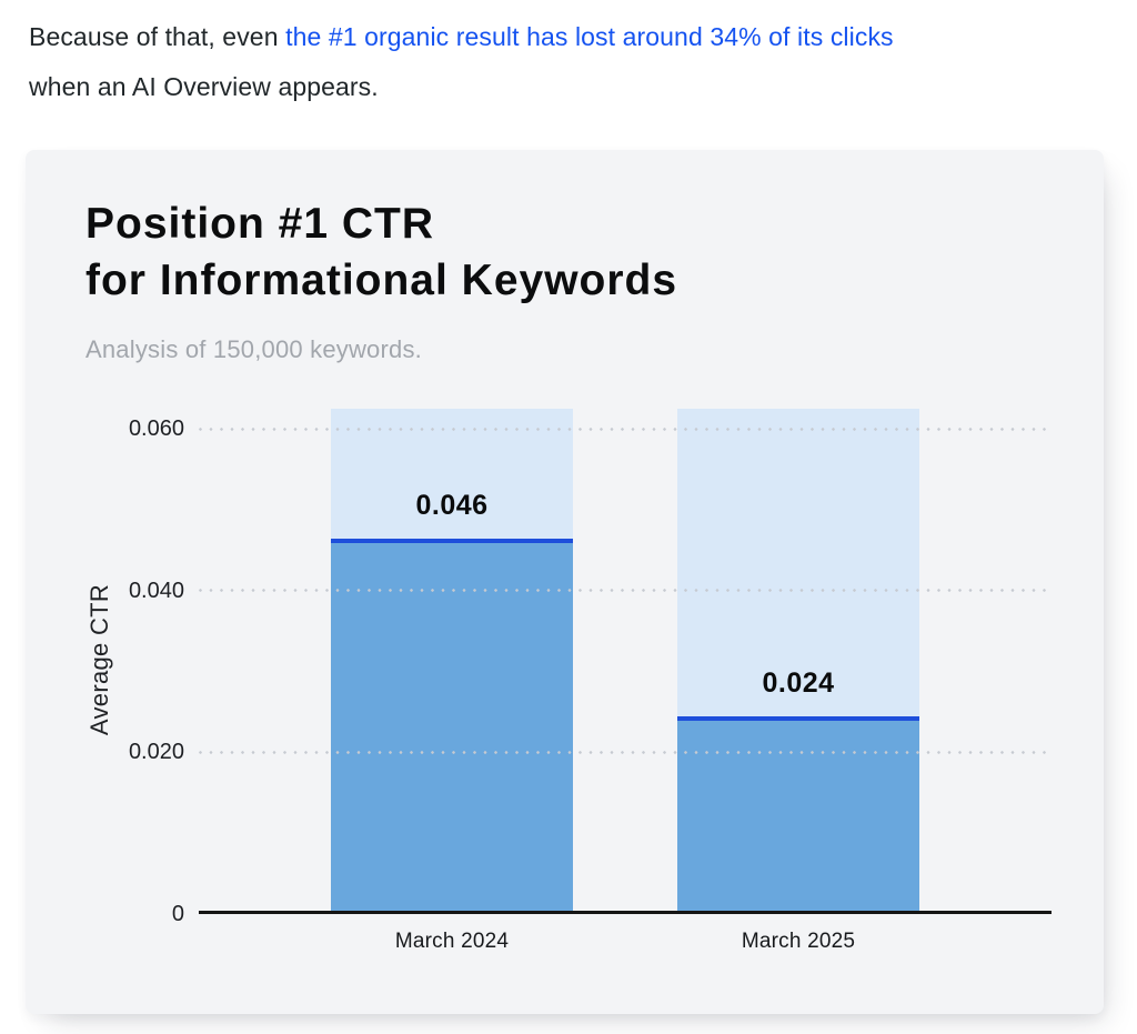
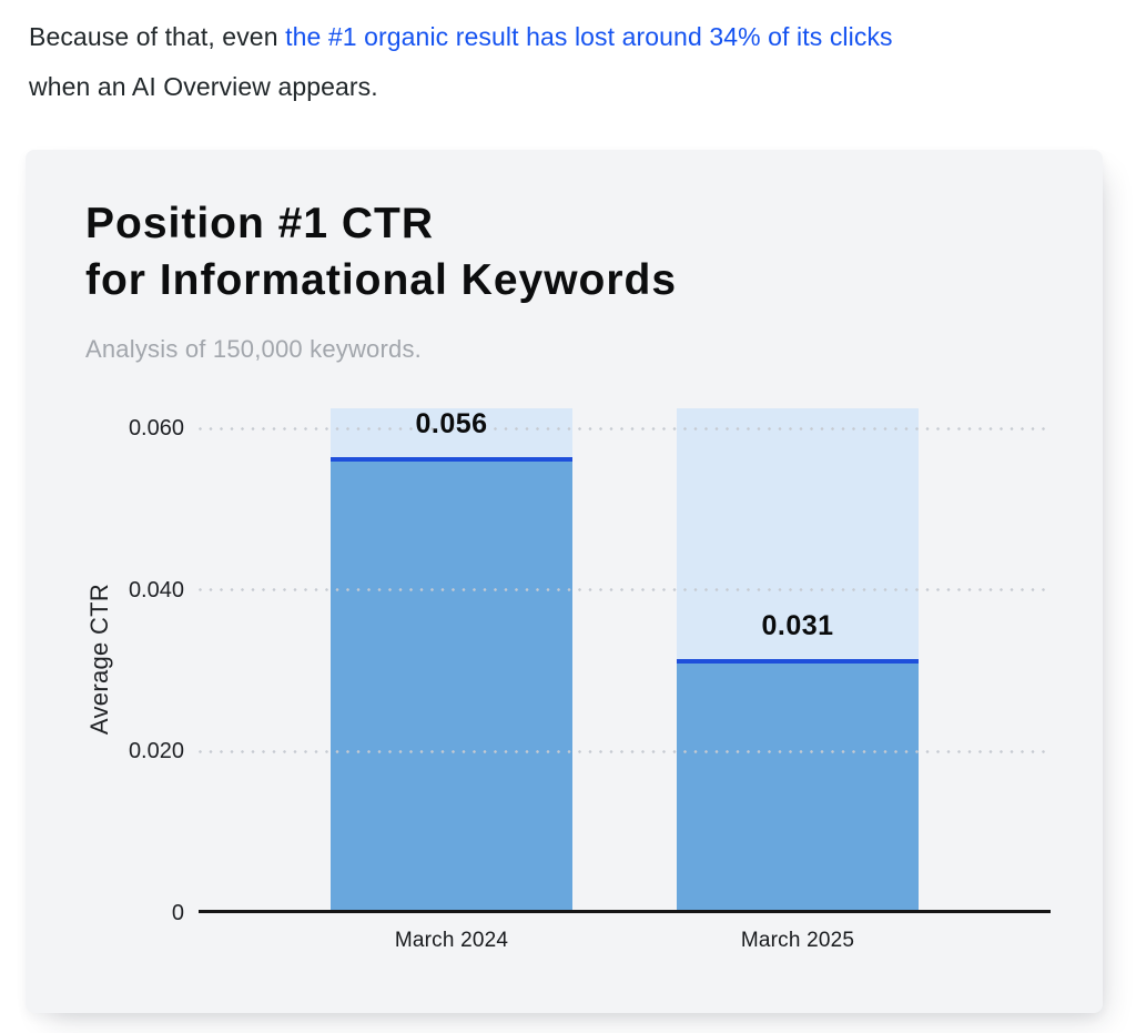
March 2024: 0.046 -> 0.056
March 2025: 0.024 -> 0.031
